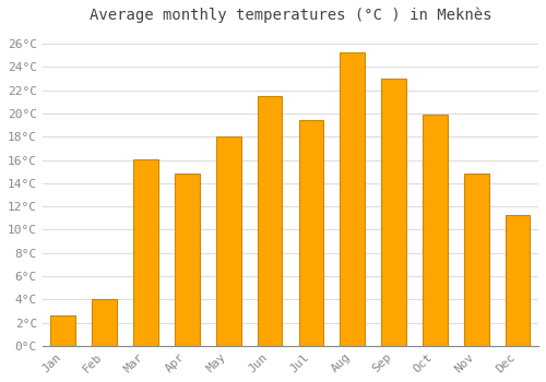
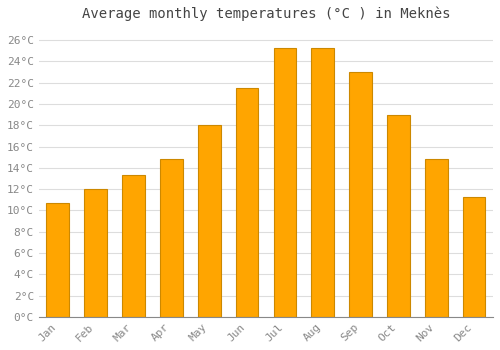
Jan: 2.6°C -> 10.7°C
Feb: 4.0°C -> 12.0°C
Mar: 16.1°C -> 13.3°C
Jul: 19.4°C -> 25.3°C
Oct: 19.9°C -> 19.0°C
